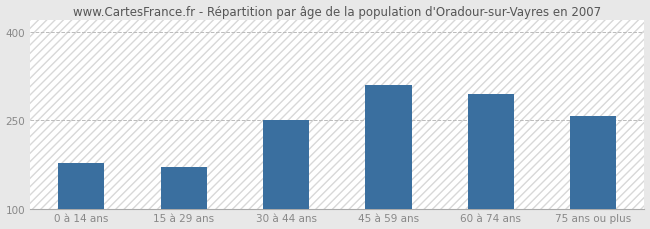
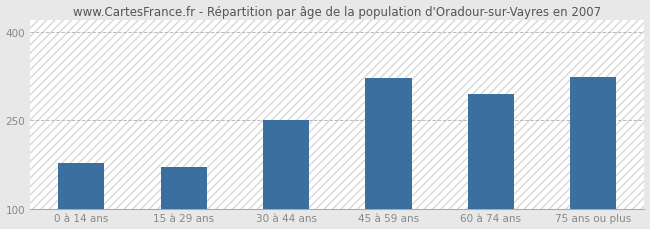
45 à 59 ans: 310 -> 322
75 ans ou plus: 257 -> 324
